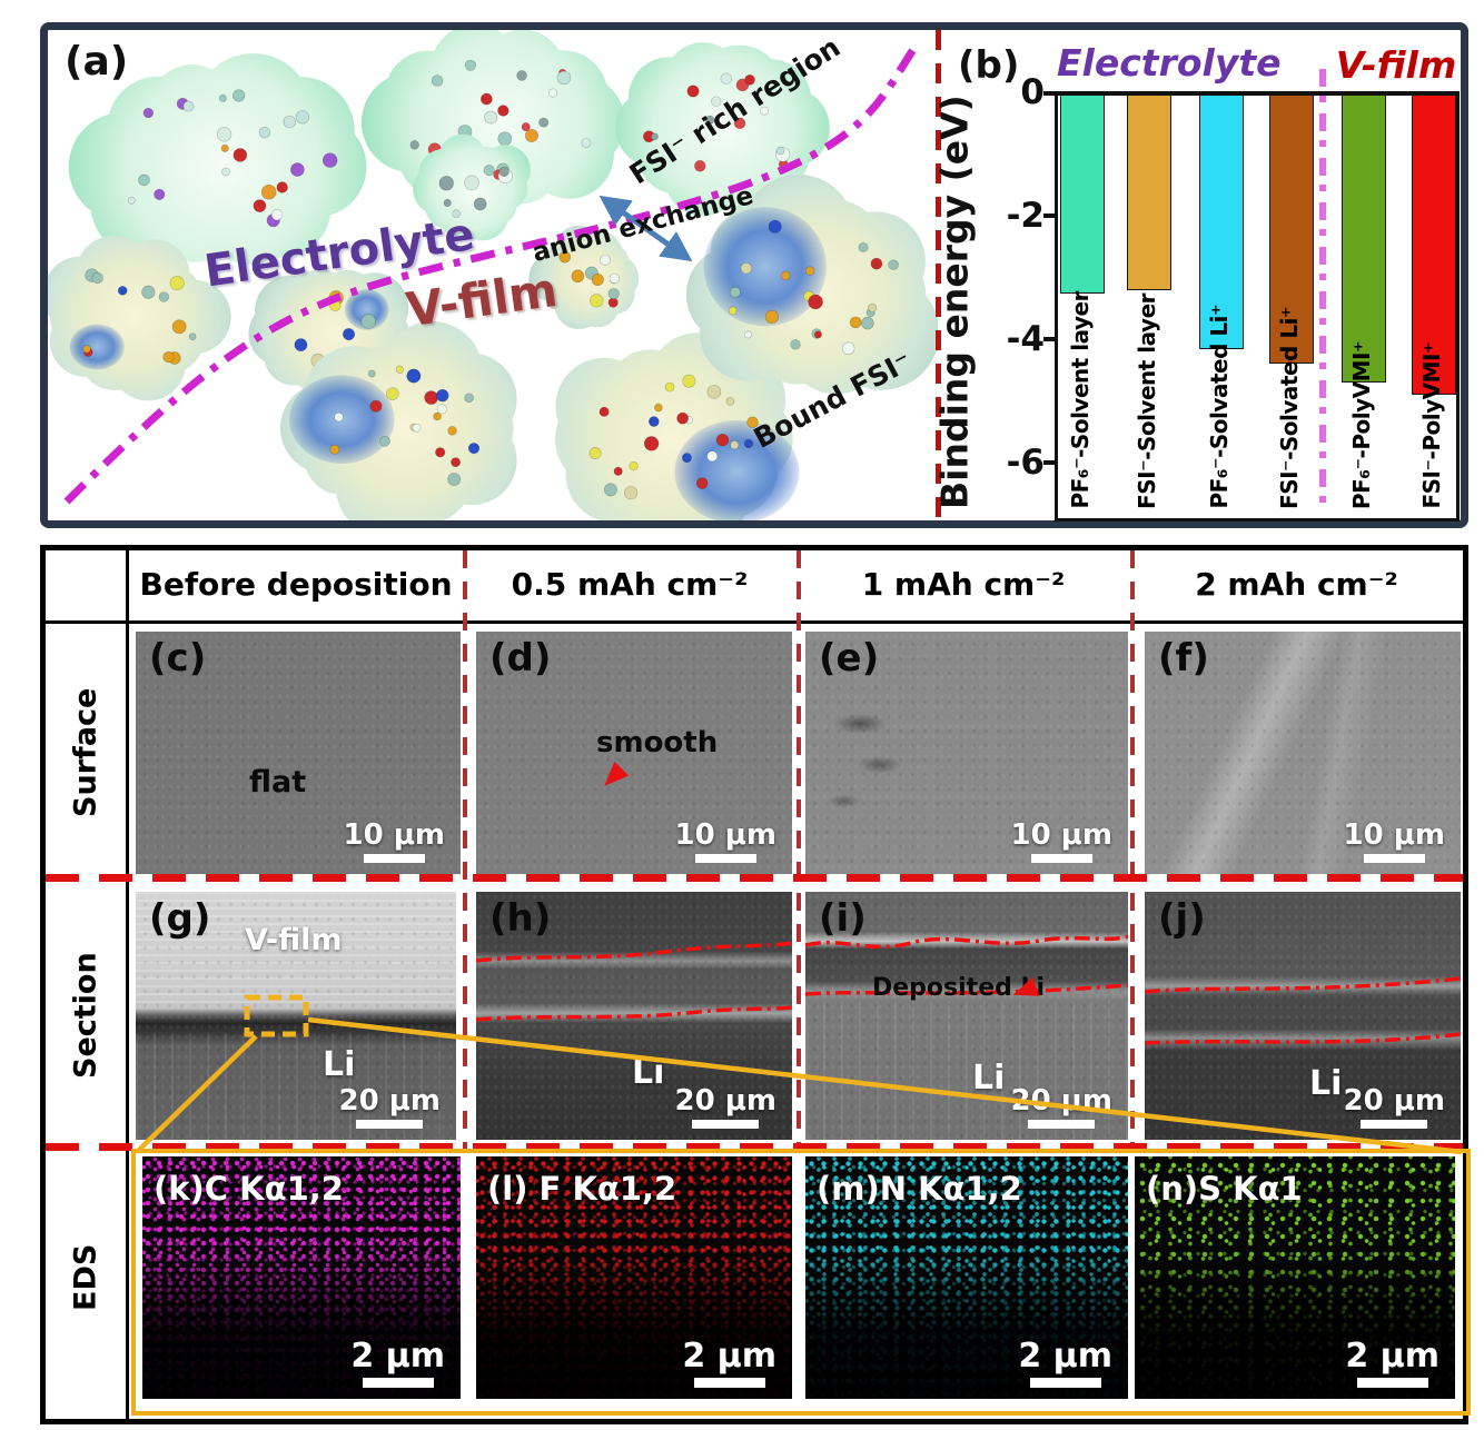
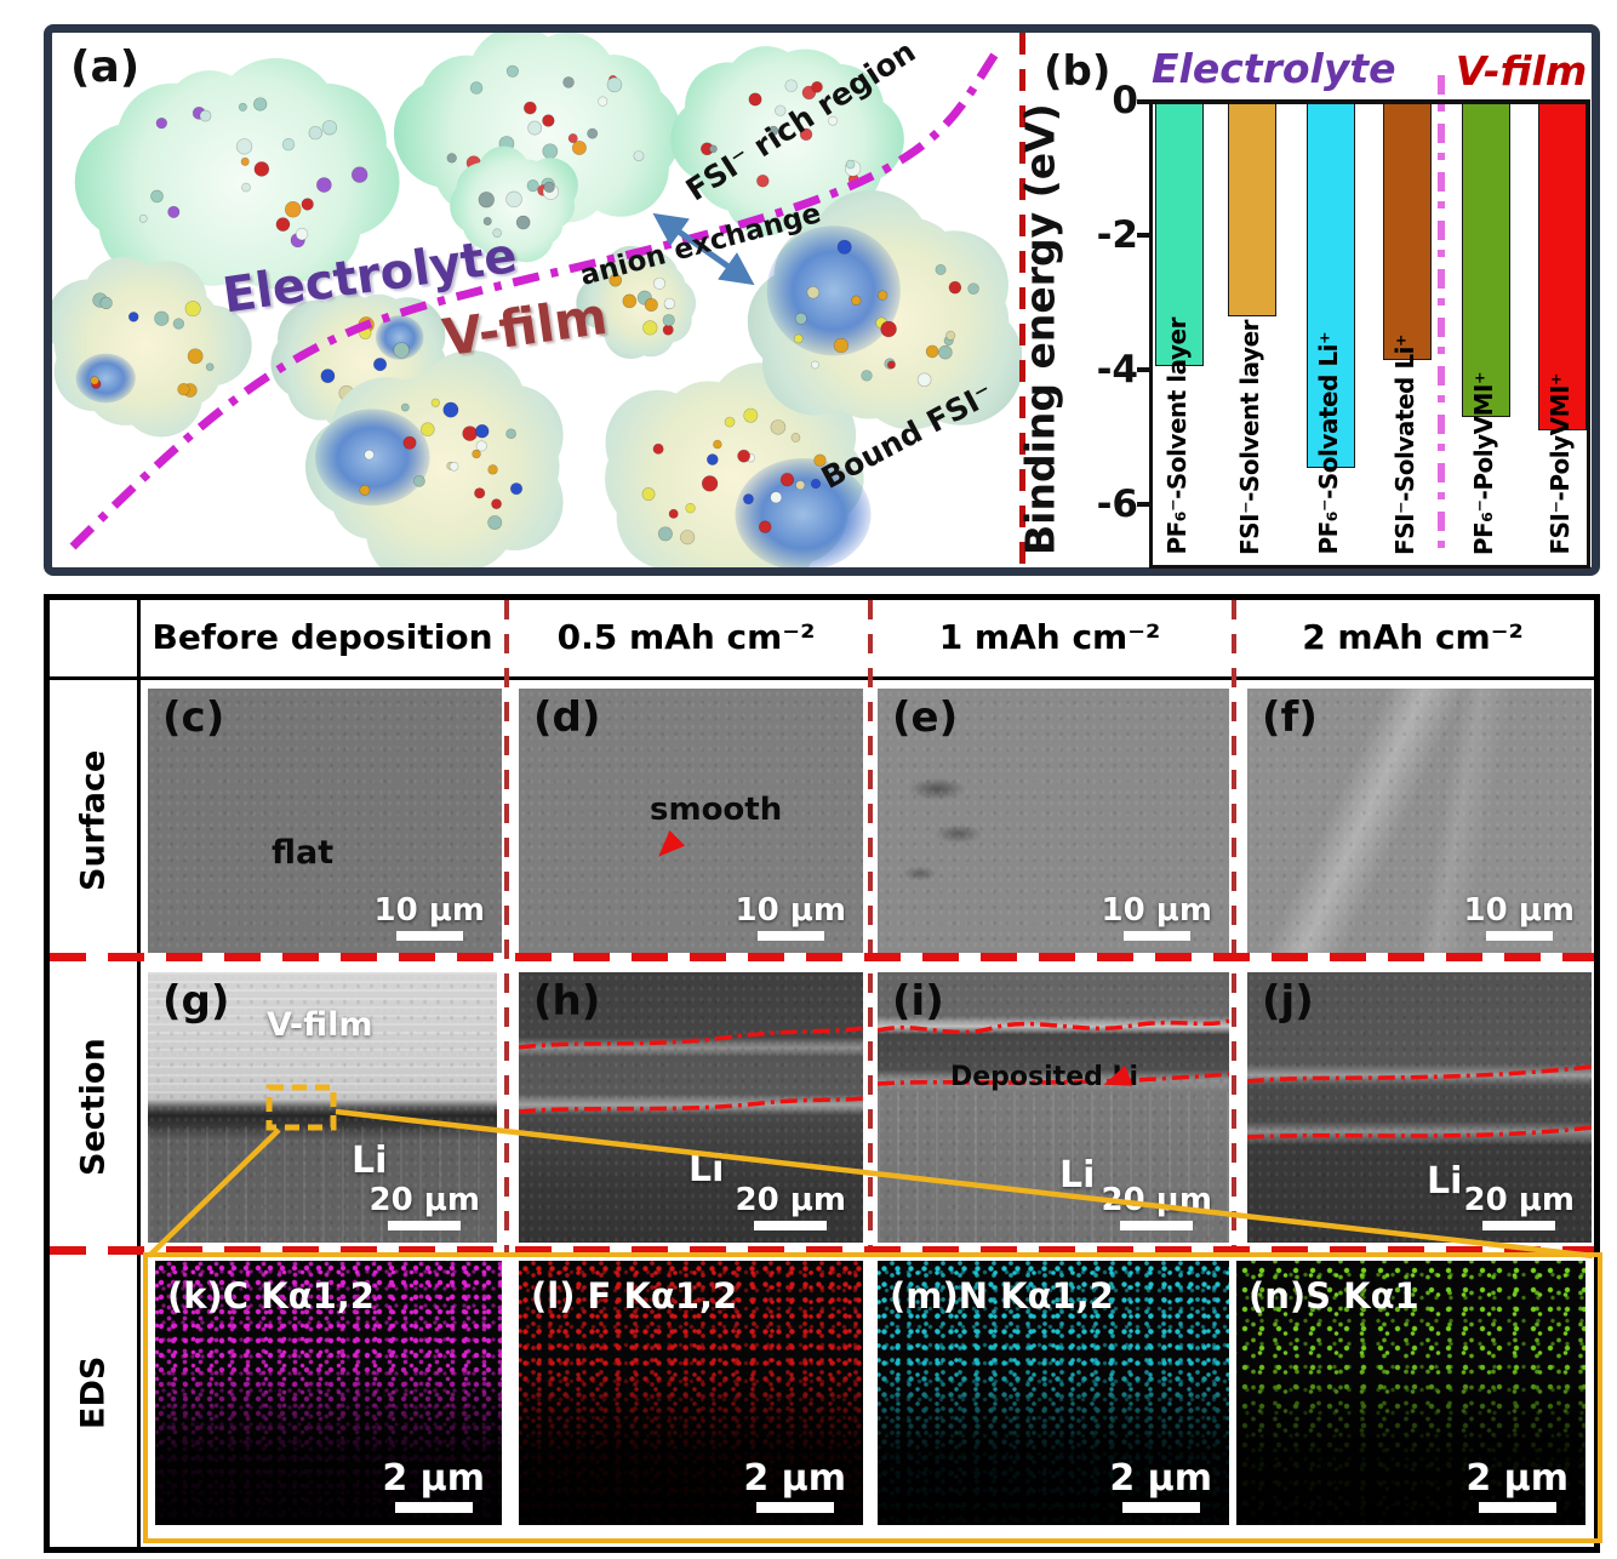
PF₆⁻-Solvent layer: -3.2 -> -3.9
PF₆⁻-Solvated Li⁺: -4.1 -> -5.4
FSI⁻-Solvated Li⁺: -4.3 -> -3.8
